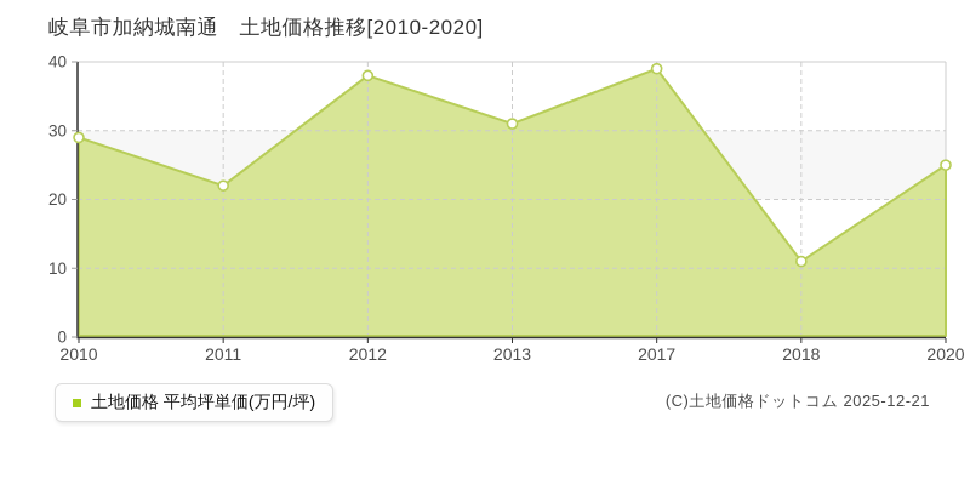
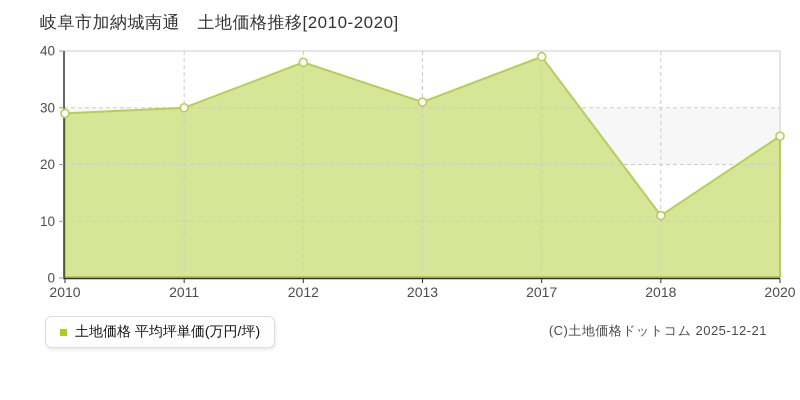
2011: 22 -> 30
